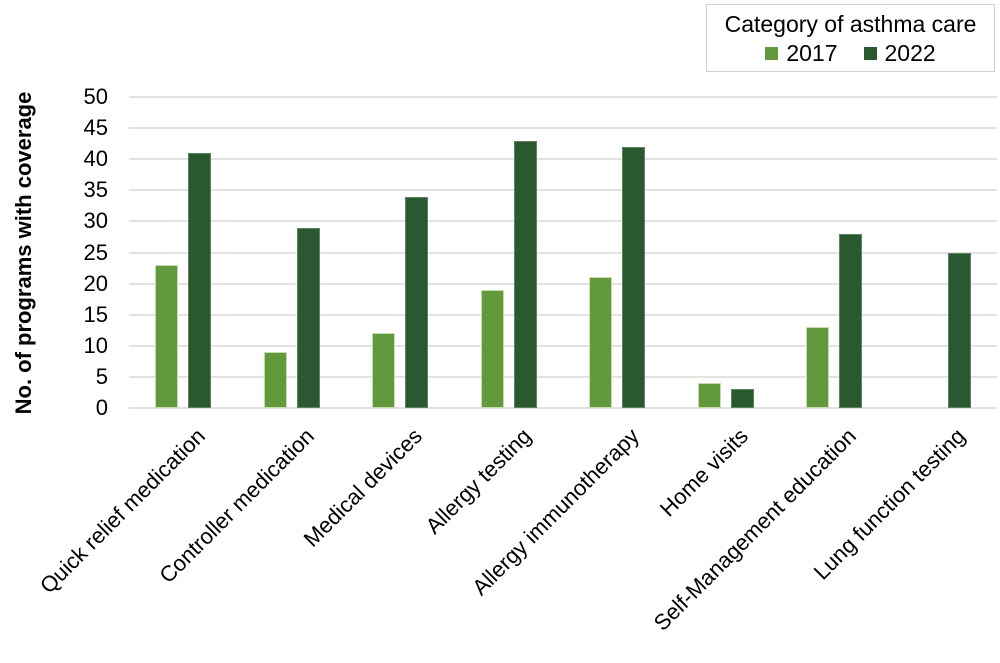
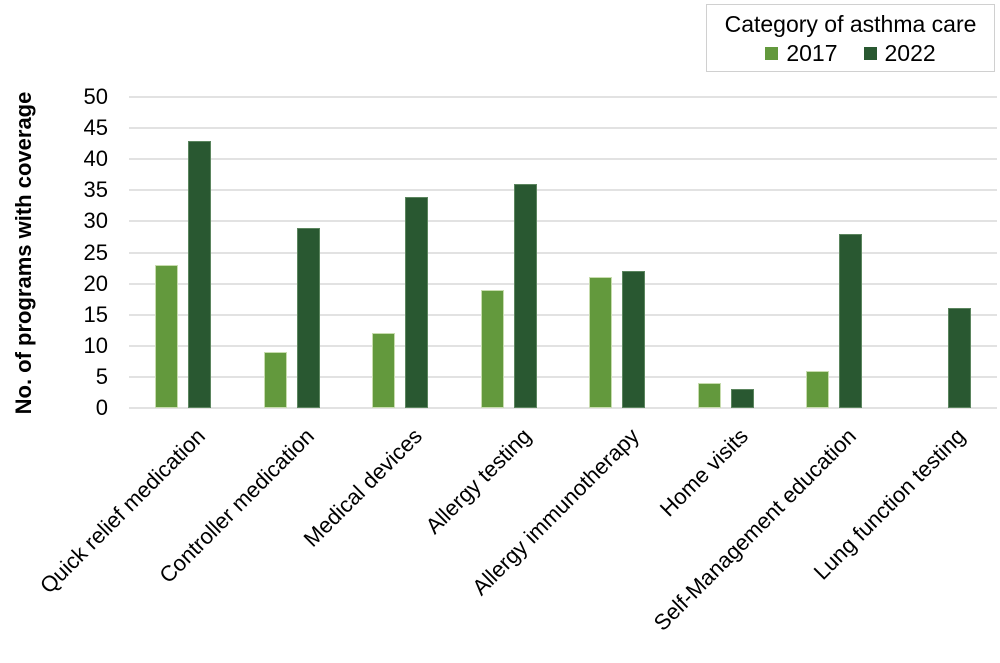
2022/Quick relief medication: 41 -> 43
2022/Allergy testing: 43 -> 36
2022/Allergy immunotherapy: 42 -> 22
2017/Self-Management education: 13 -> 6
2022/Lung function testing: 25 -> 16
